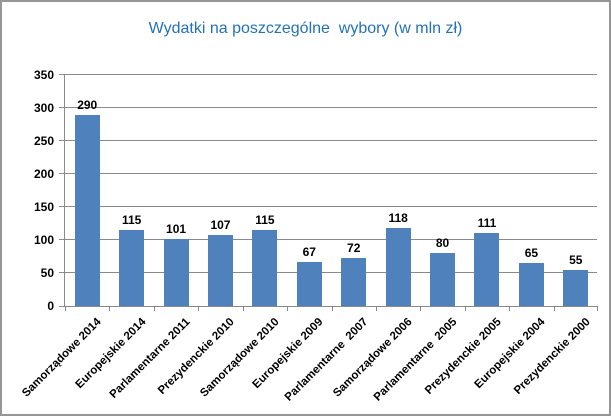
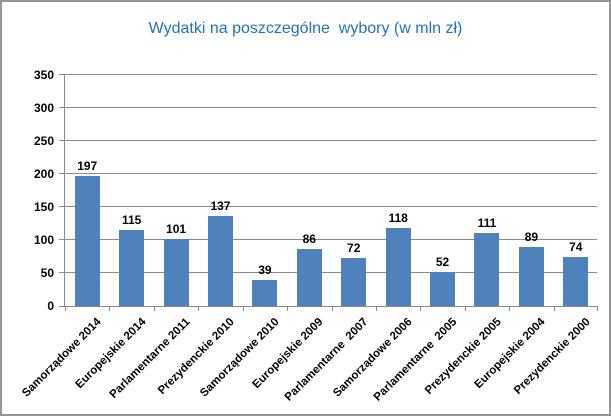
Samorządowe 2014: 290 -> 197
Prezydenckie 2010: 107 -> 137
Samorządowe 2010: 115 -> 39
Europejskie 2009: 67 -> 86
Parlamentarne 2005: 80 -> 52
Europejskie 2004: 65 -> 89
Prezydenckie 2000: 55 -> 74
